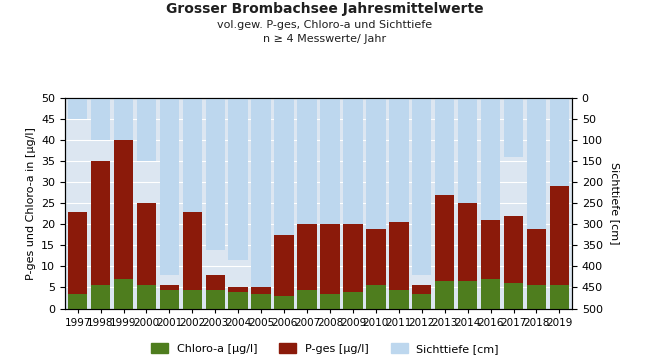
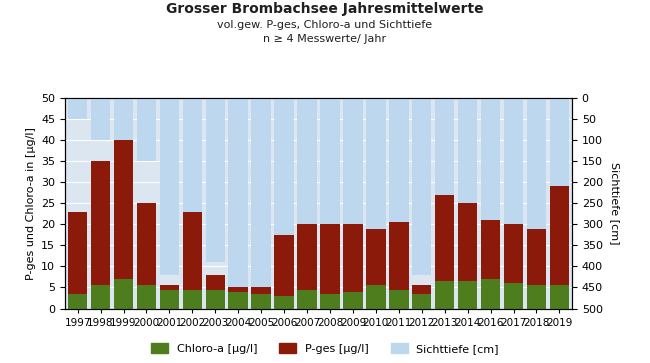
Sichttiefe [cm]/2003: 360 -> 390
Sichttiefe [cm]/2004: 385 -> 450
Sichttiefe [cm]/2017: 140 -> 300
